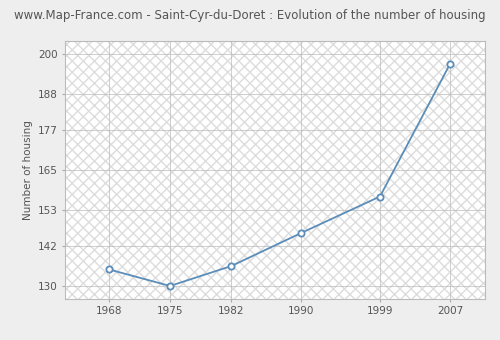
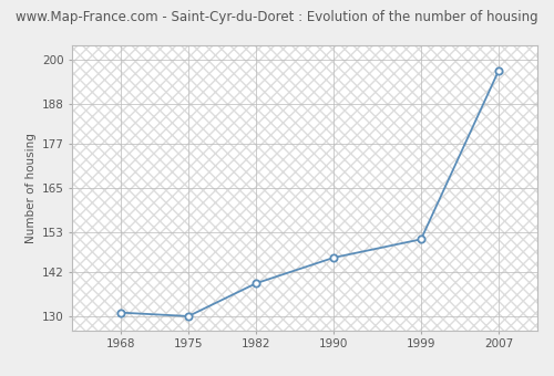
1968: 135 -> 131
1982: 136 -> 139
1999: 157 -> 151
